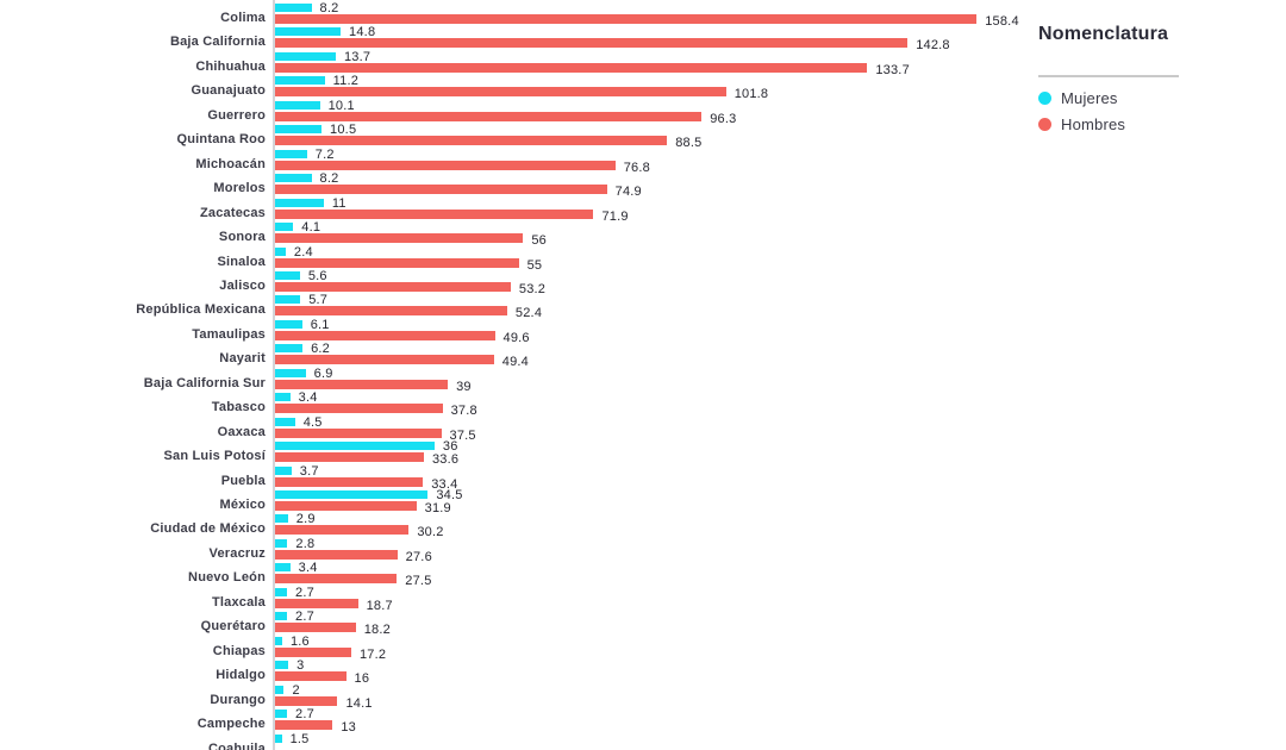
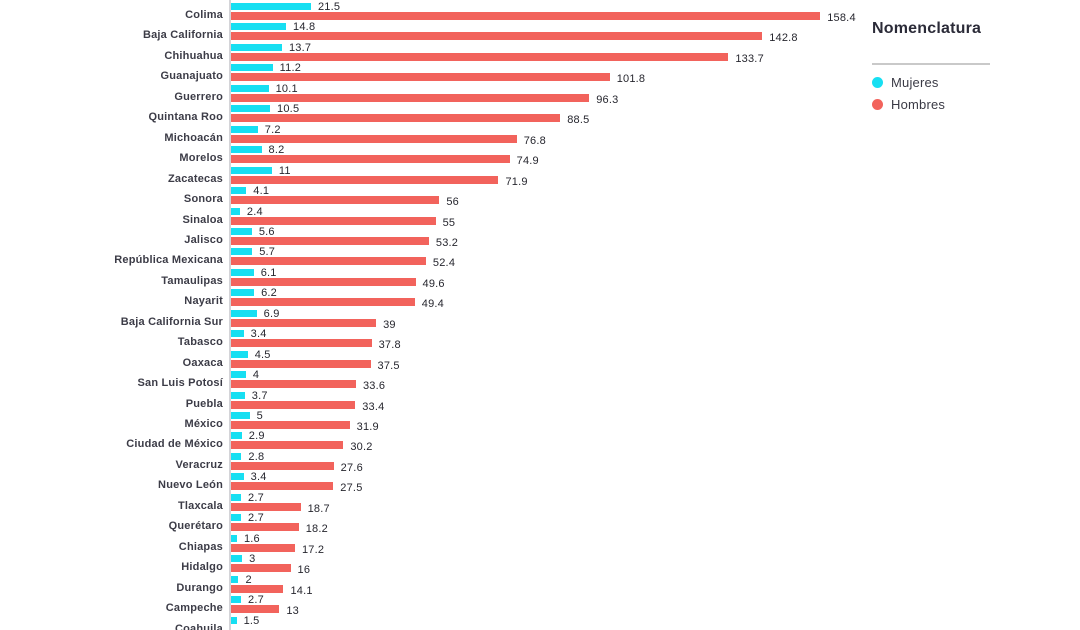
Mujeres/Colima: 8.2 -> 21.5
Mujeres/San Luis Potosí: 36 -> 4
Mujeres/México: 34.5 -> 5
